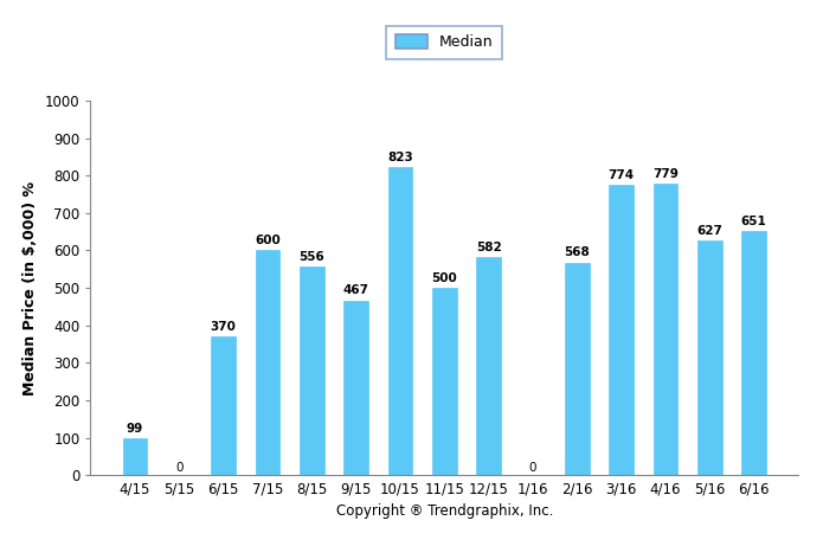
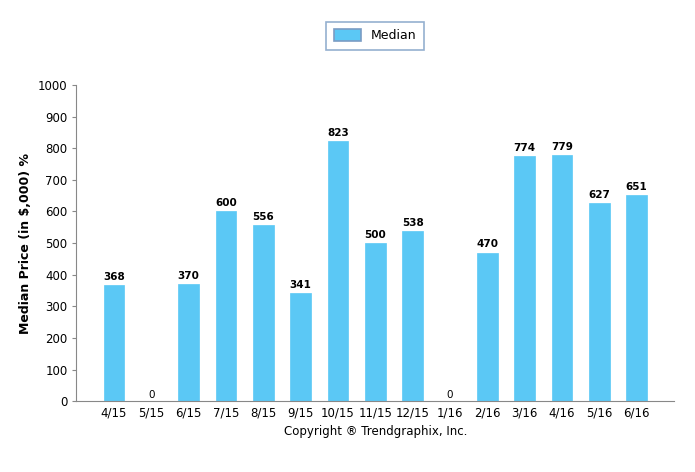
4/15: 99 -> 368
9/15: 467 -> 341
12/15: 582 -> 538
2/16: 568 -> 470
